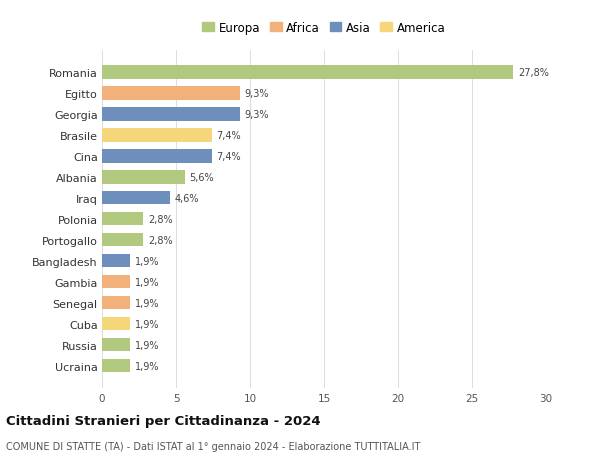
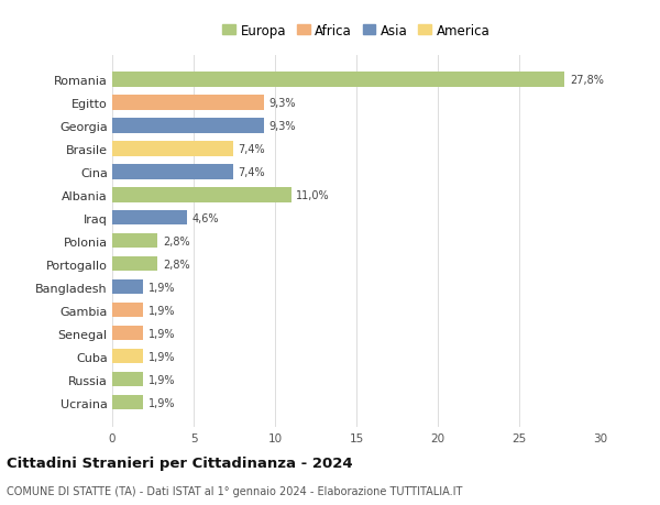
Albania: 5,6% -> 11,0%
